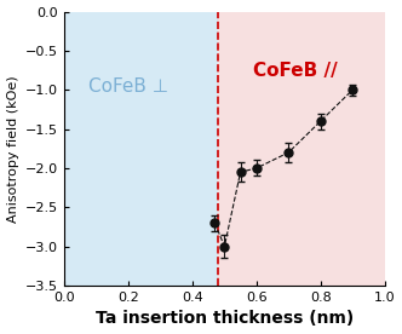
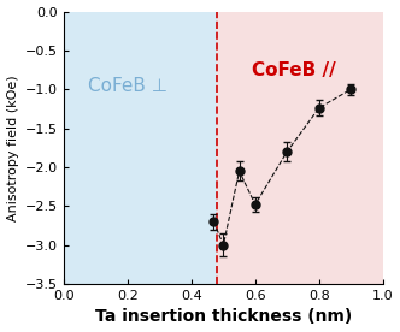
0.6: -2.00 -> -2.48
0.8: -1.40 -> -1.24
